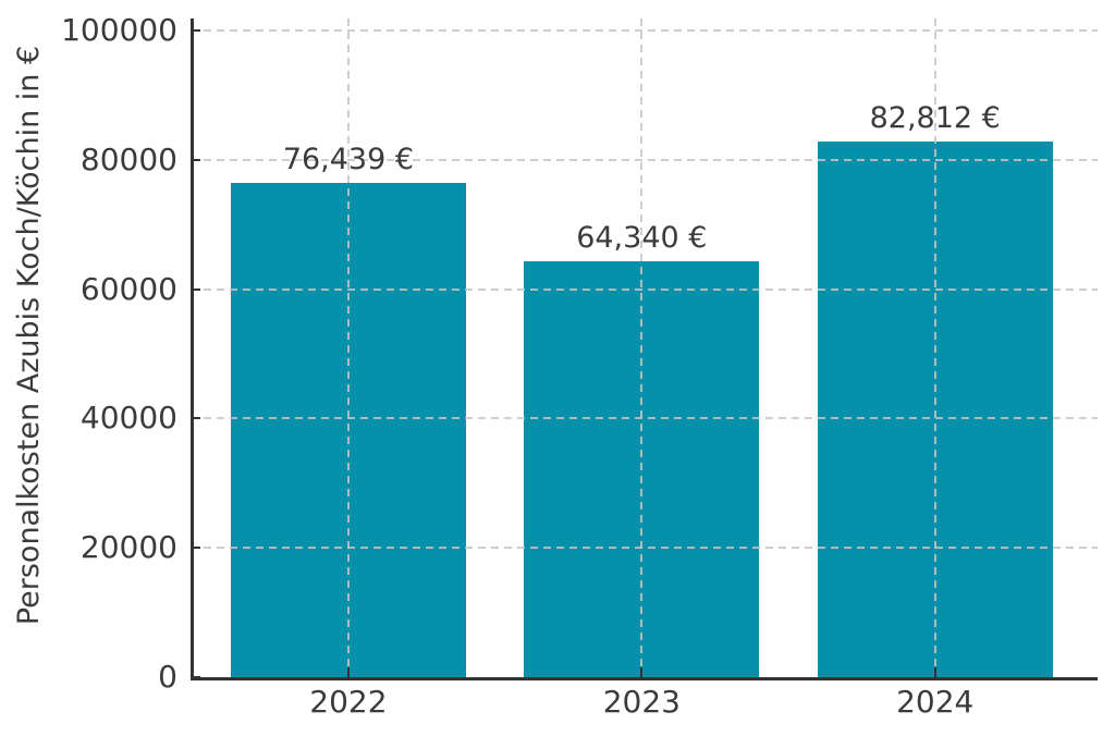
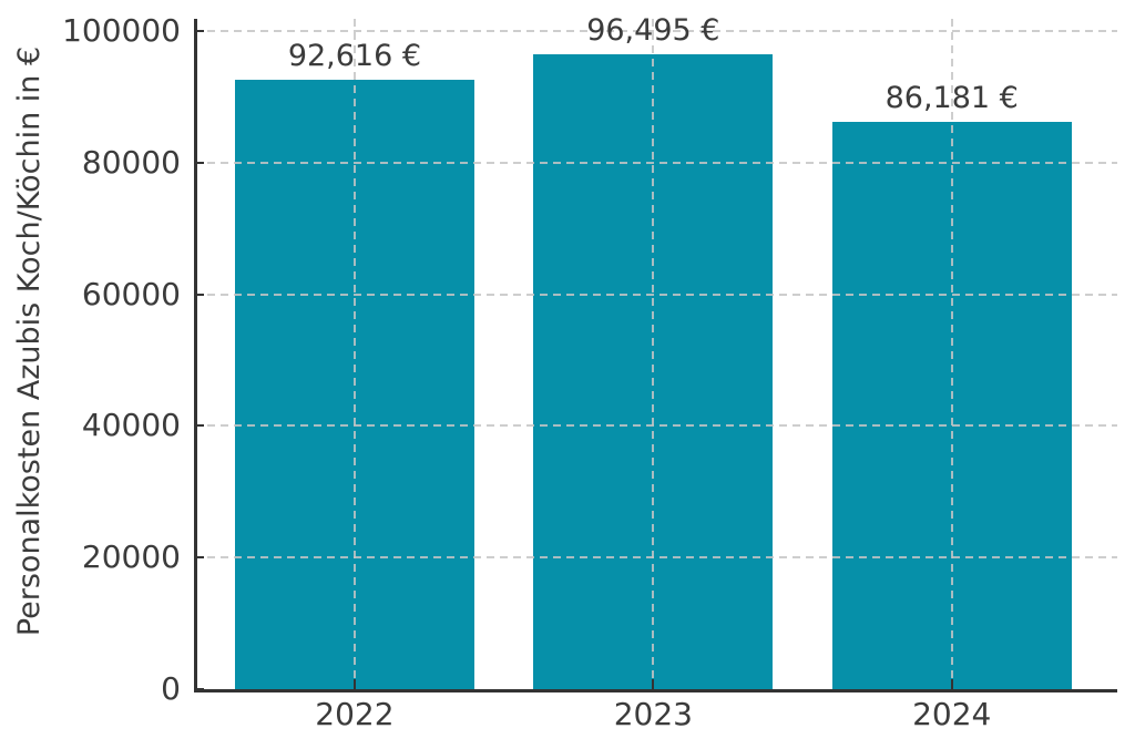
2022: 76,439 -> 92,616
2023: 64,340 -> 96,495
2024: 82,812 -> 86,181
